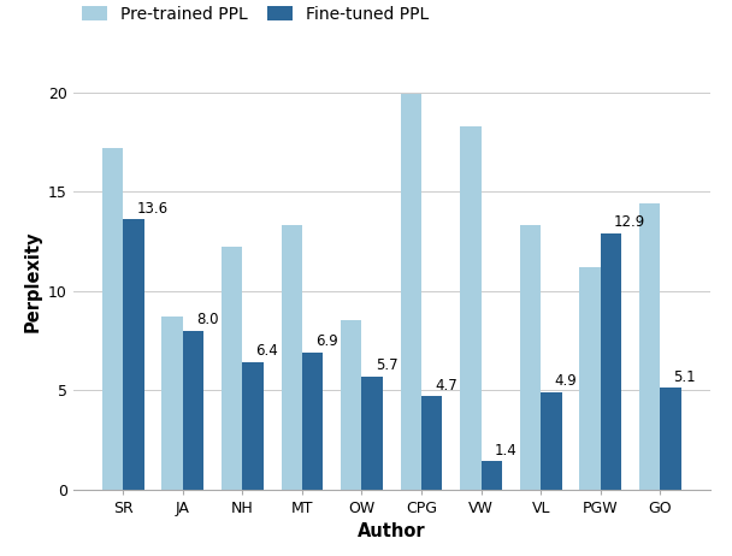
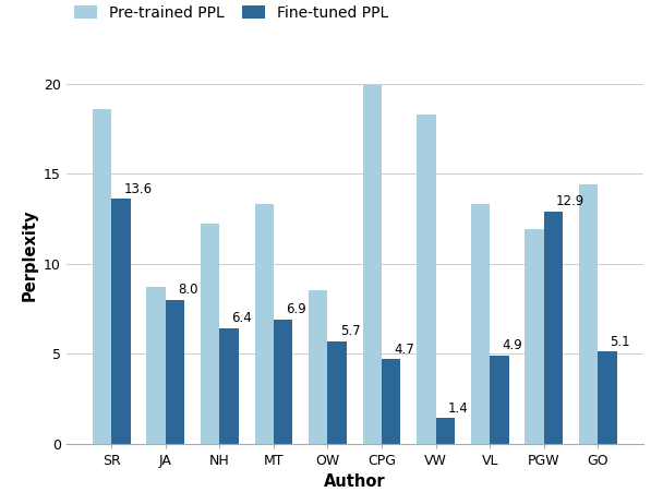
Pre-trained PPL/SR: 17.2 -> 18.6
Pre-trained PPL/PGW: 11.2 -> 11.9
